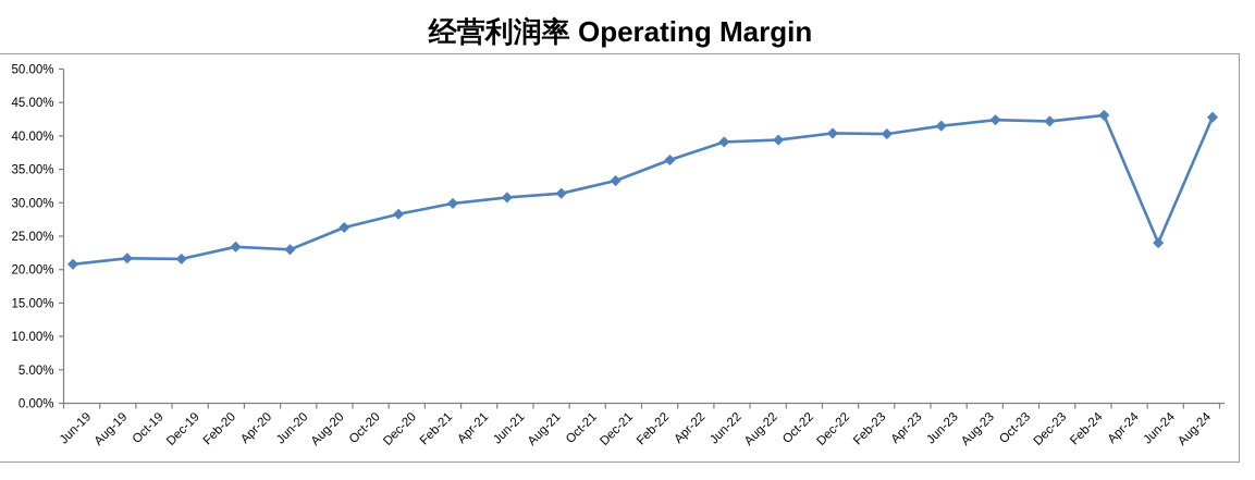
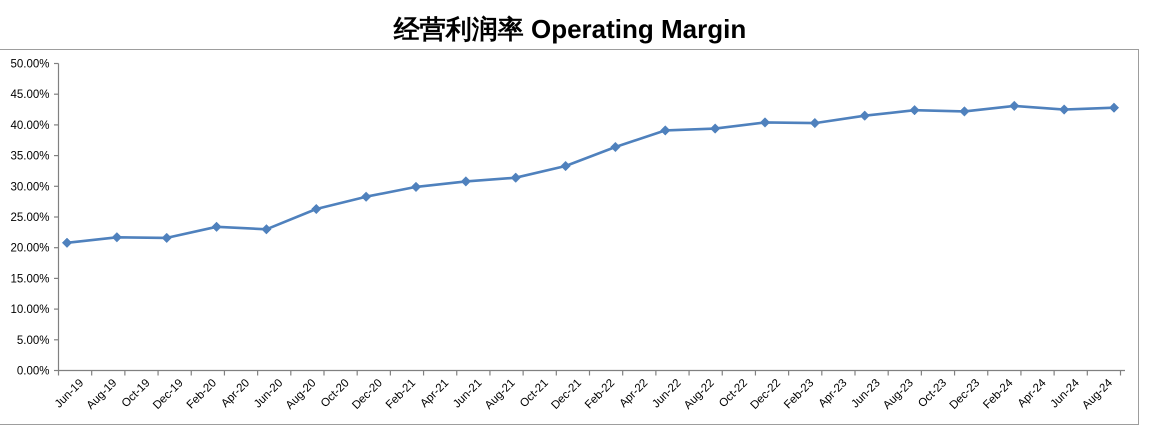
Jun-24: 24% -> 42%
